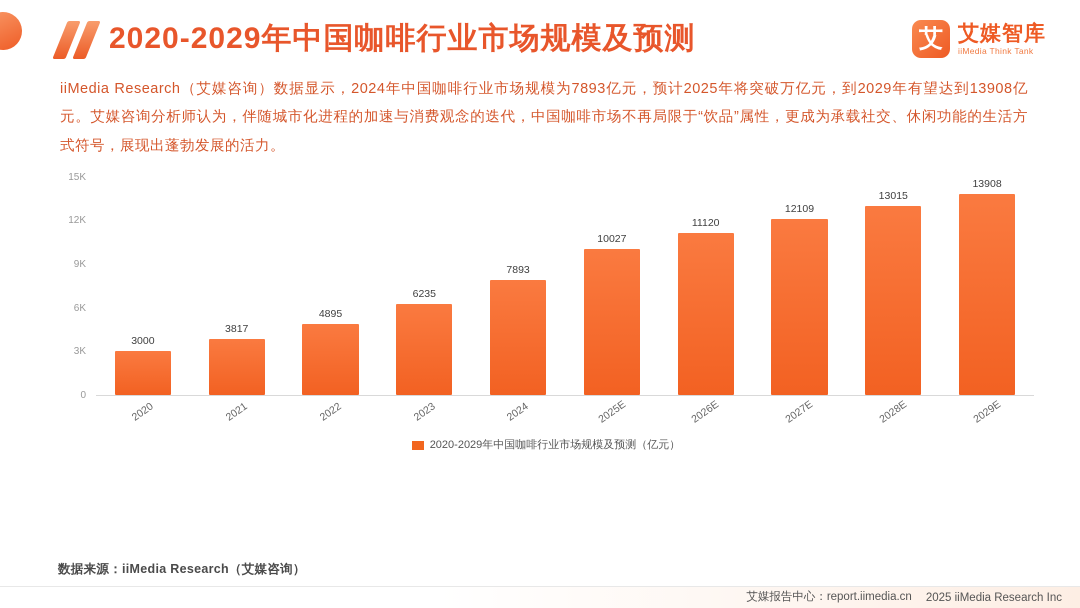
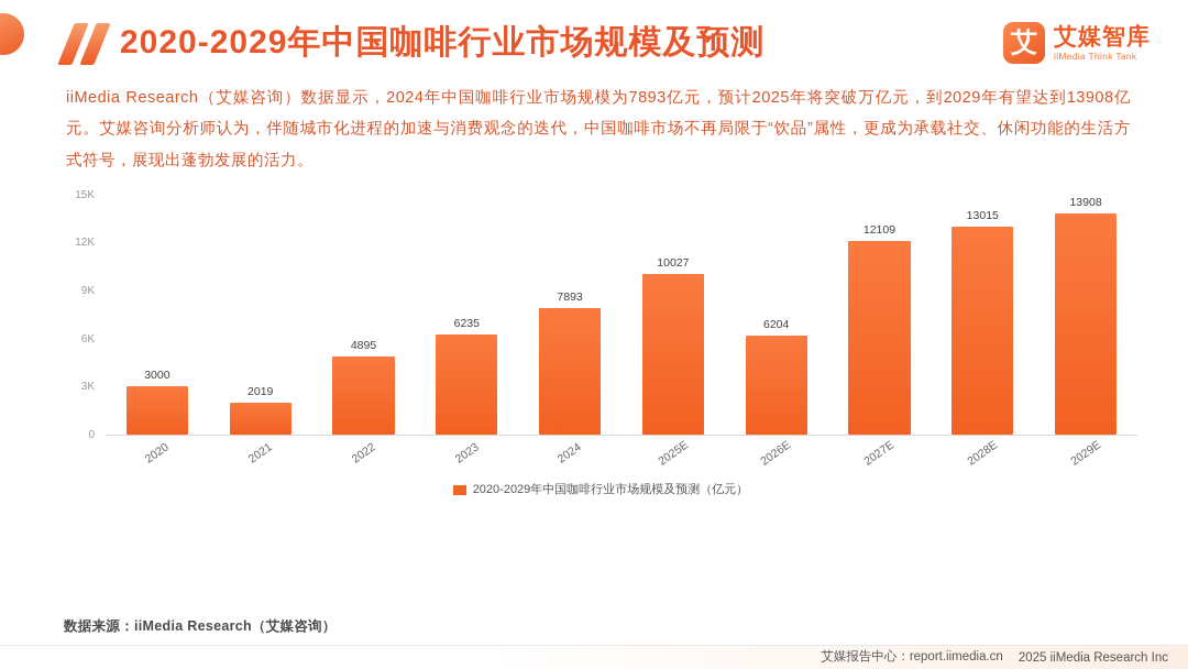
2021: 3817 -> 2019
2026E: 11120 -> 6204
